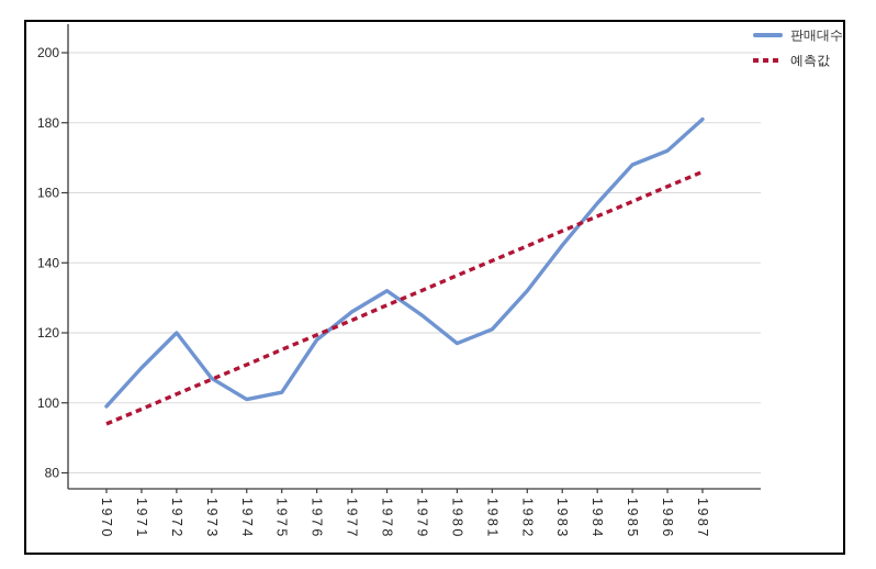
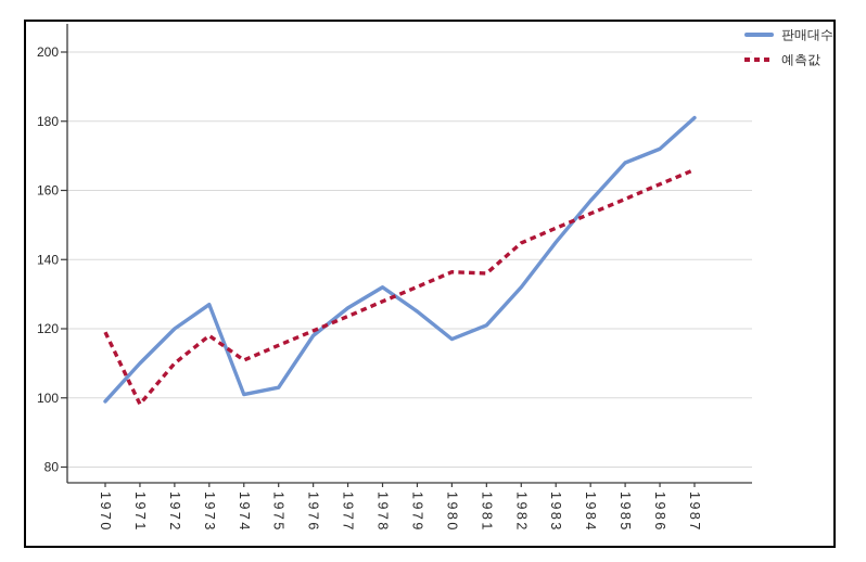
예측값/1970: 94 -> 119
예측값/1972: 102 -> 110
판매대수/1973: 107 -> 127
예측값/1973: 107 -> 118
예측값/1981: 141 -> 136
